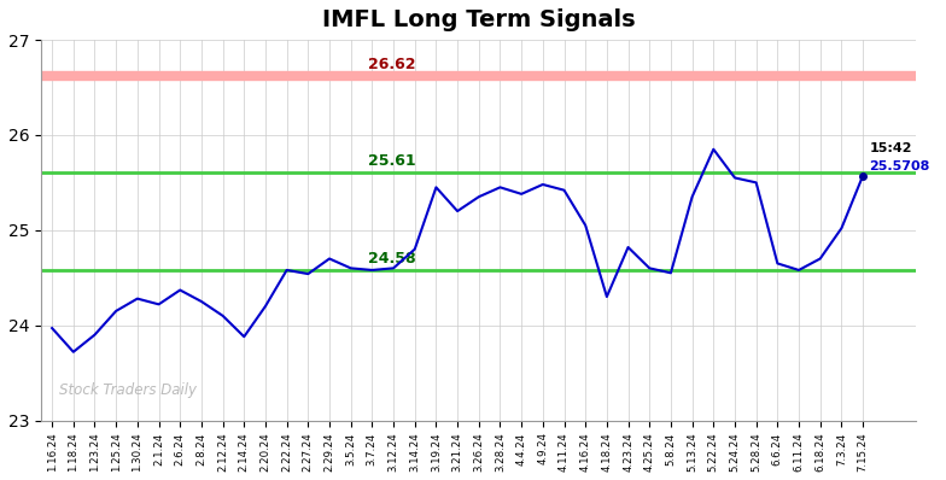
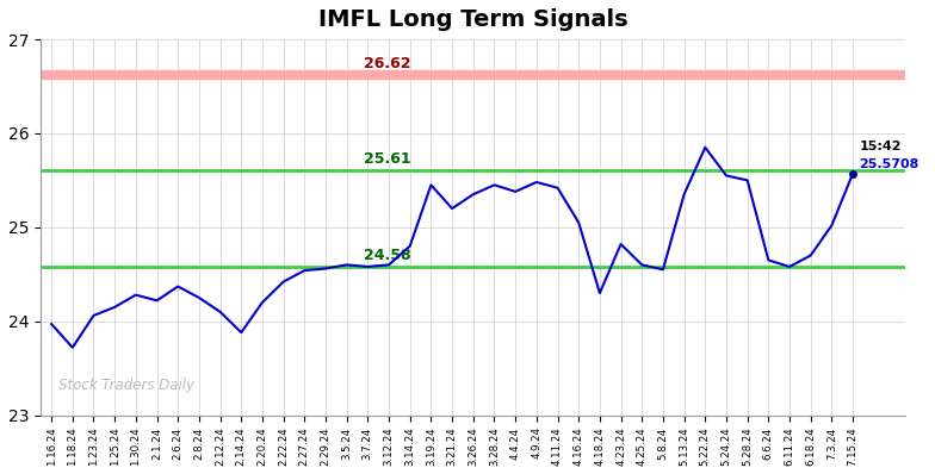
1.23.24: 23.90 -> 24.06
2.22.24: 24.58 -> 24.42
2.29.24: 24.70 -> 24.56
